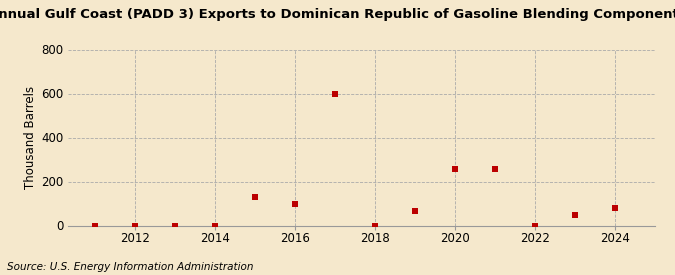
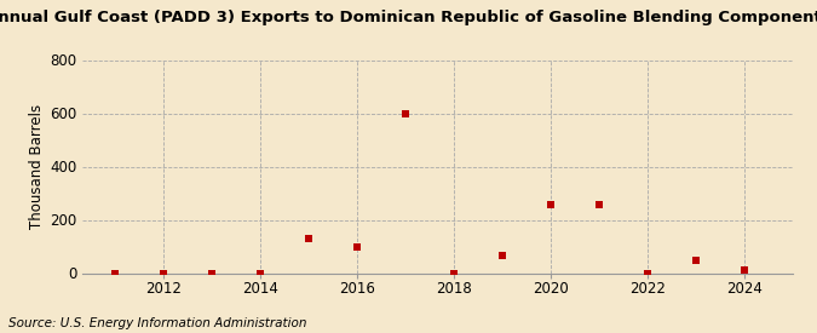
2024: 80 -> 10
